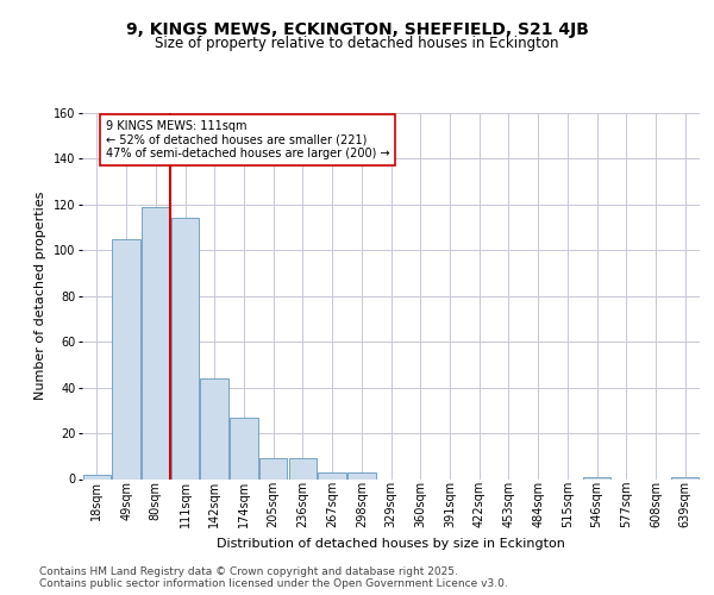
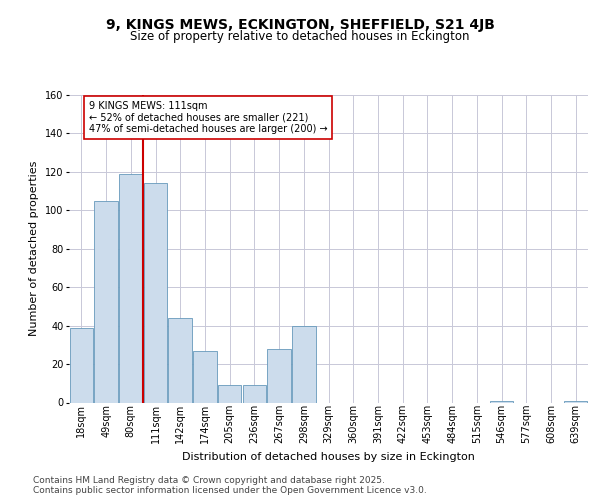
18sqm: 2 -> 39
267sqm: 3 -> 28
298sqm: 3 -> 40
